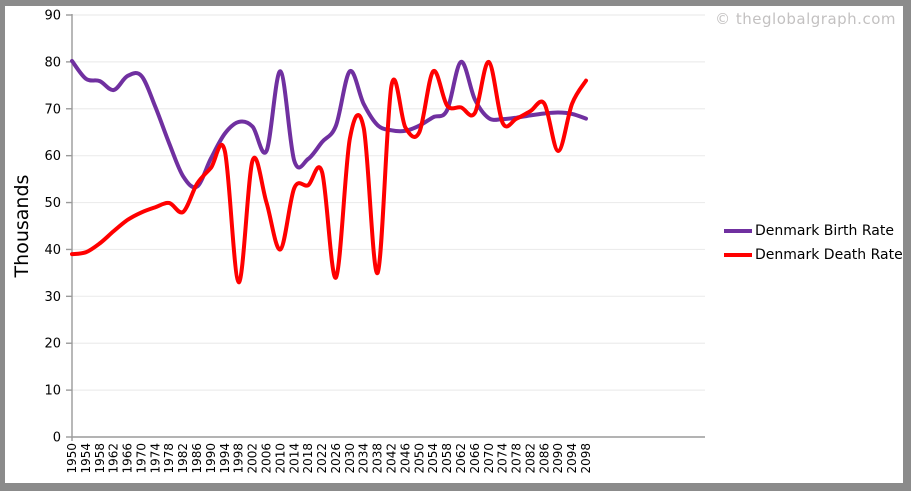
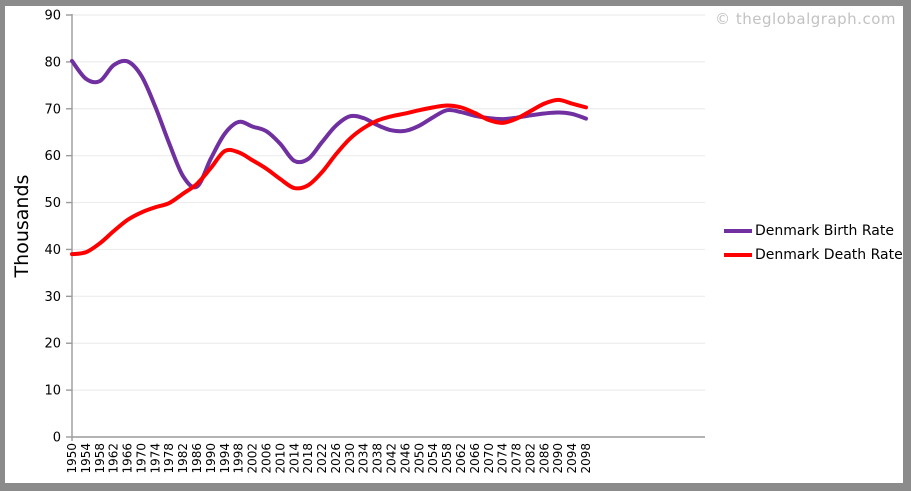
Denmark Birth Rate/1962: 74 -> 79
Denmark Birth Rate/1966: 77 -> 80
Denmark Death Rate/1982: 48 -> 52
Denmark Death Rate/1998: 33 -> 61
Denmark Birth Rate/2006: 61 -> 65
Denmark Death Rate/2006: 50 -> 57
Denmark Birth Rate/2010: 78 -> 62
Denmark Death Rate/2010: 40 -> 55
Denmark Death Rate/2026: 34 -> 60
Denmark Birth Rate/2030: 78 -> 68
Denmark Birth Rate/2034: 71 -> 68
Denmark Death Rate/2038: 35 -> 68
Denmark Death Rate/2042: 75 -> 68
Denmark Death Rate/2046: 66 -> 69
Denmark Death Rate/2050: 65 -> 70
Denmark Death Rate/2054: 78 -> 70
Denmark Birth Rate/2062: 80 -> 69
Denmark Birth Rate/2066: 72 -> 68
Denmark Death Rate/2070: 80 -> 68
Denmark Death Rate/2090: 61 -> 72
Denmark Death Rate/2098: 76 -> 70
